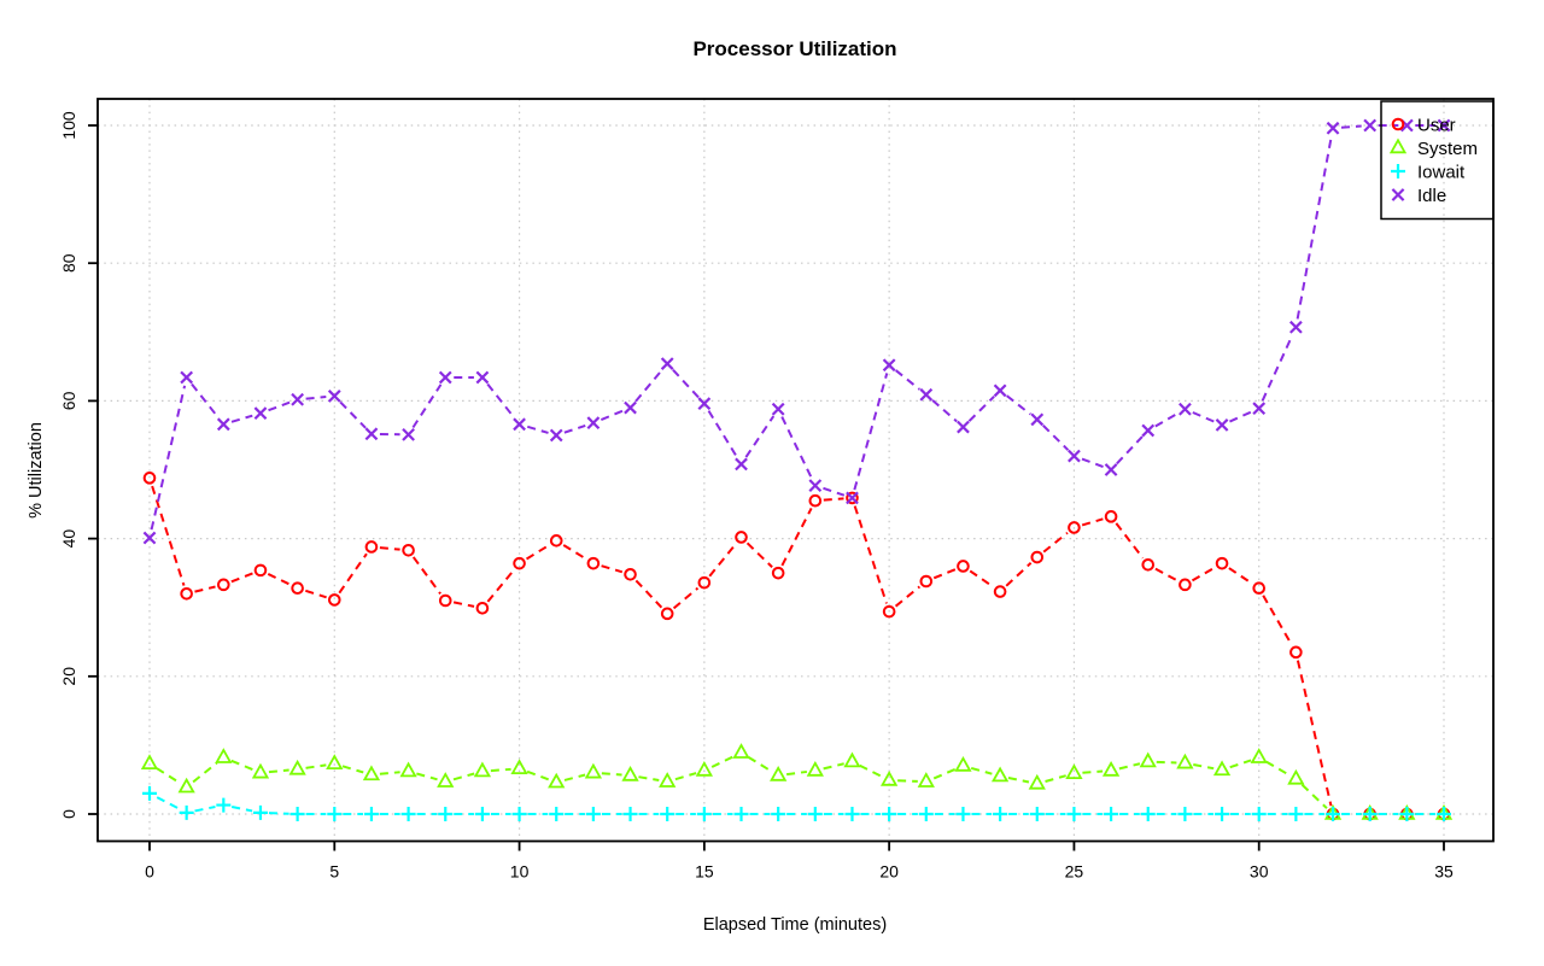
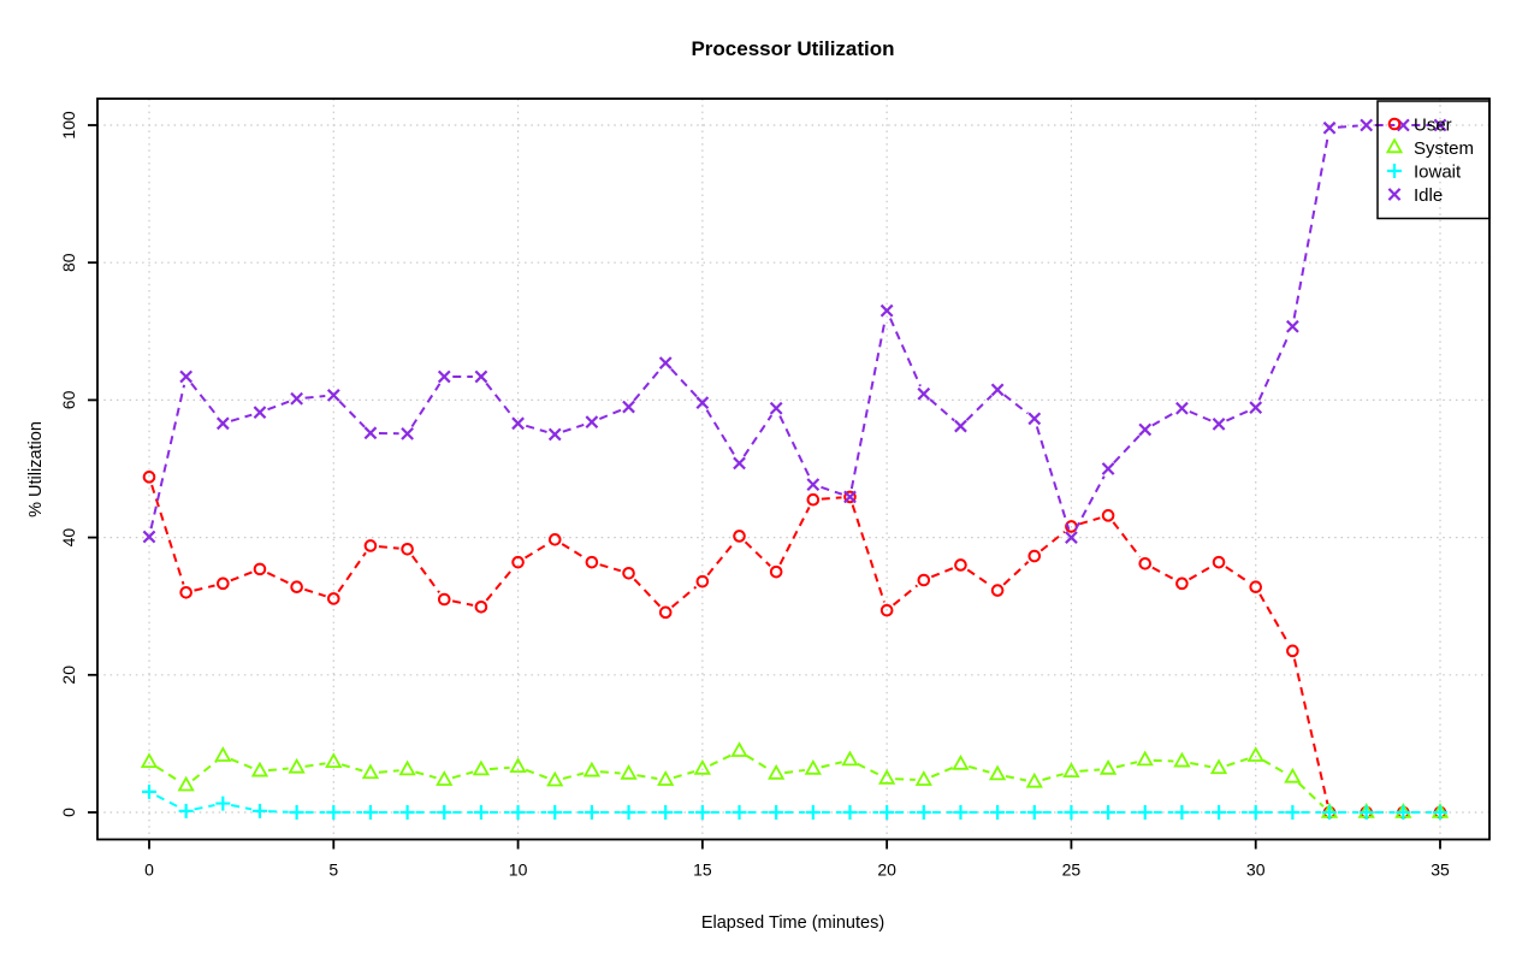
Idle/20: 65 -> 73
Idle/25: 52 -> 40
